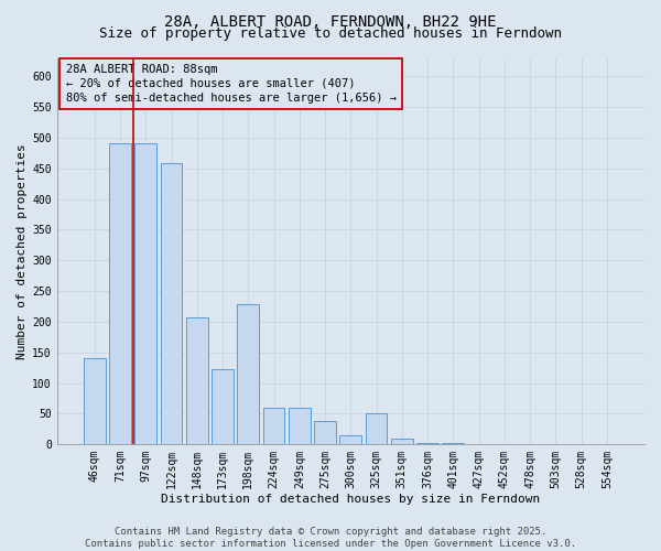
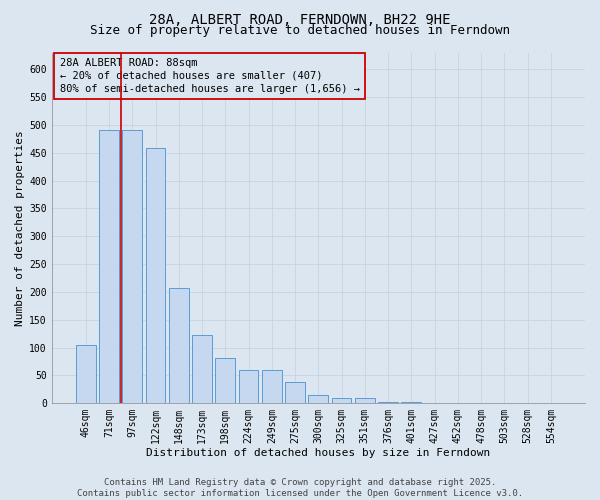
46sqm: 140 -> 105
198sqm: 228 -> 82
325sqm: 50 -> 10
